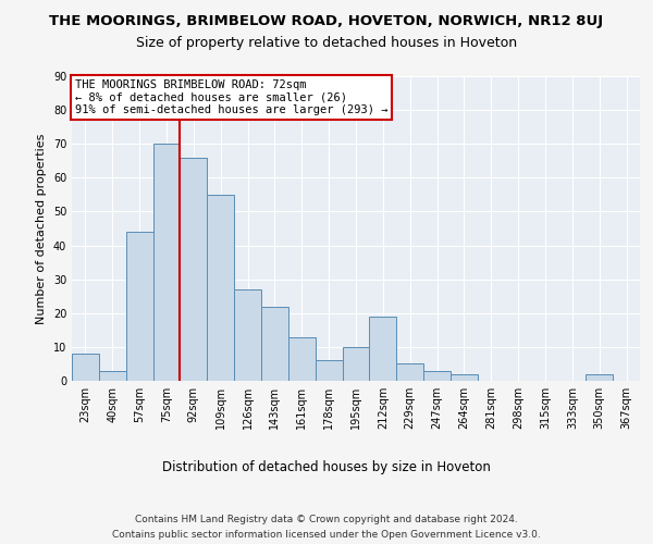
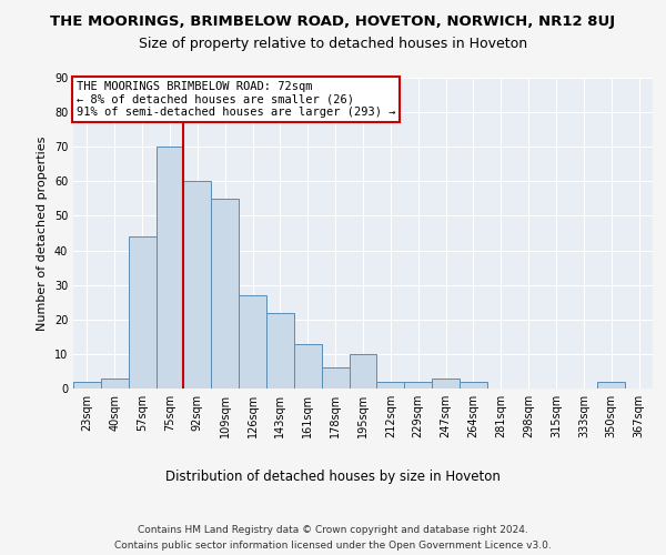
23sqm: 8 -> 2
92sqm: 66 -> 60
212sqm: 19 -> 2
229sqm: 5 -> 2
